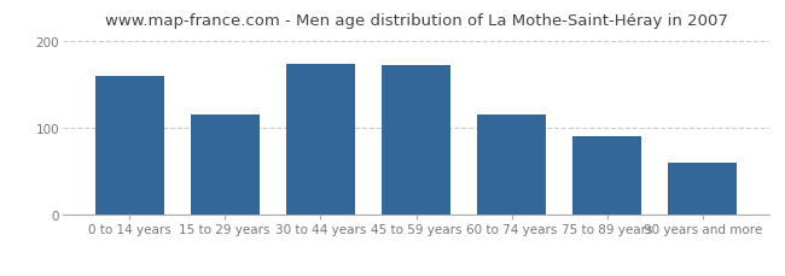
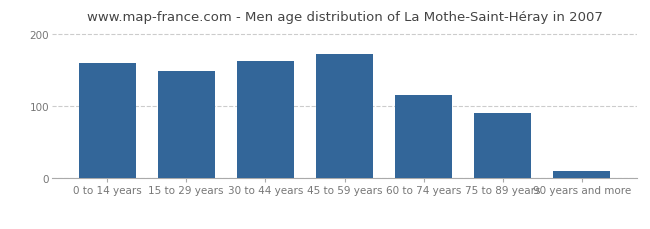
15 to 29 years: 116 -> 148
30 to 44 years: 174 -> 163
90 years and more: 60 -> 10
